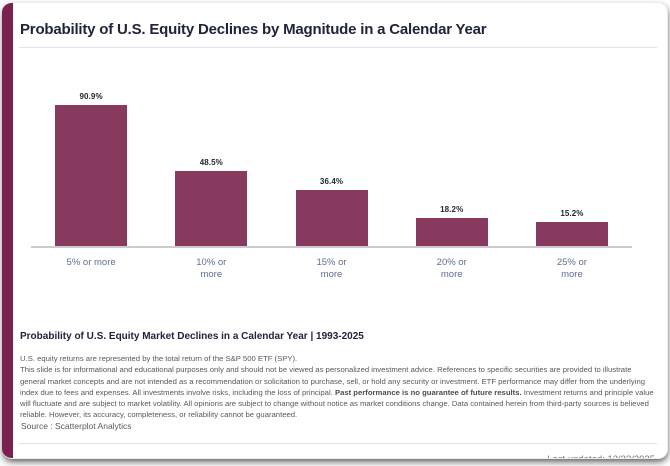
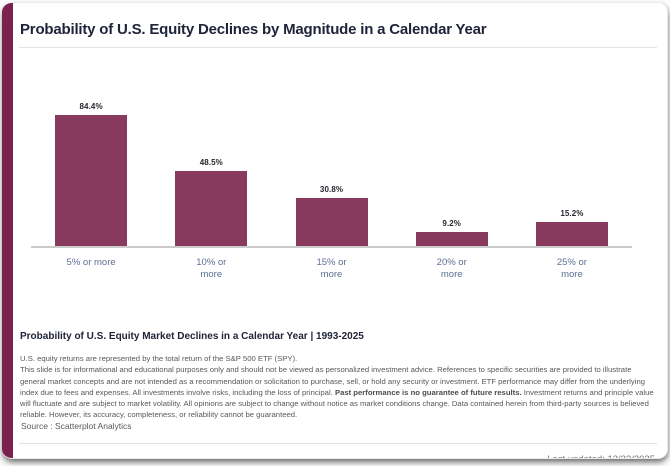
5% or more: 90.9% -> 84.4%
15% or more: 36.4% -> 30.8%
20% or more: 18.2% -> 9.2%
